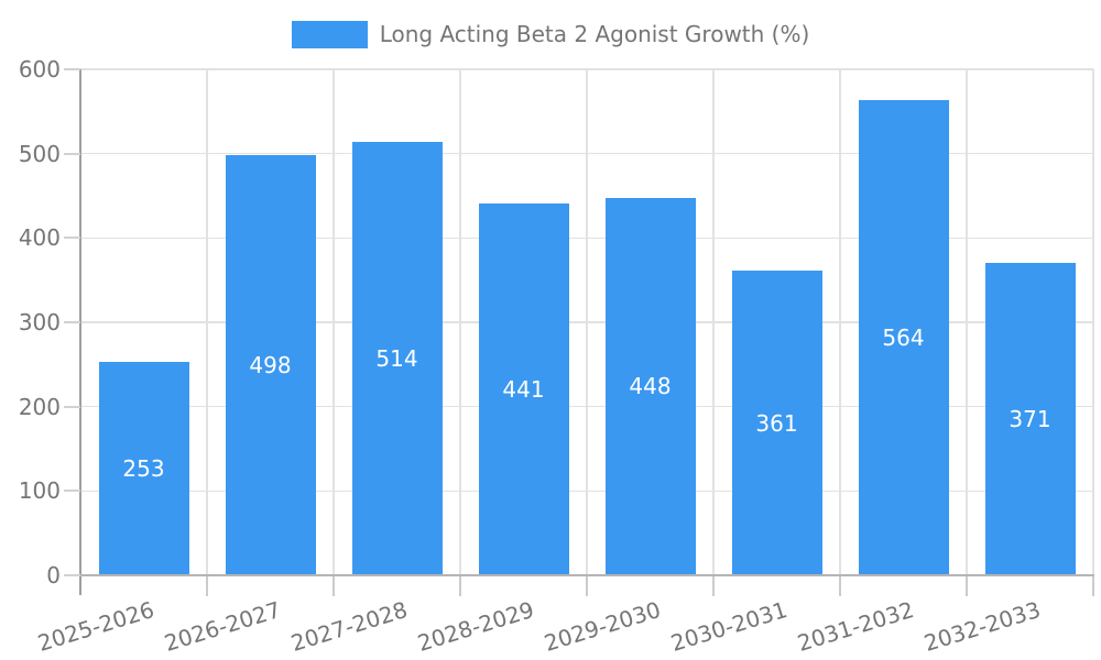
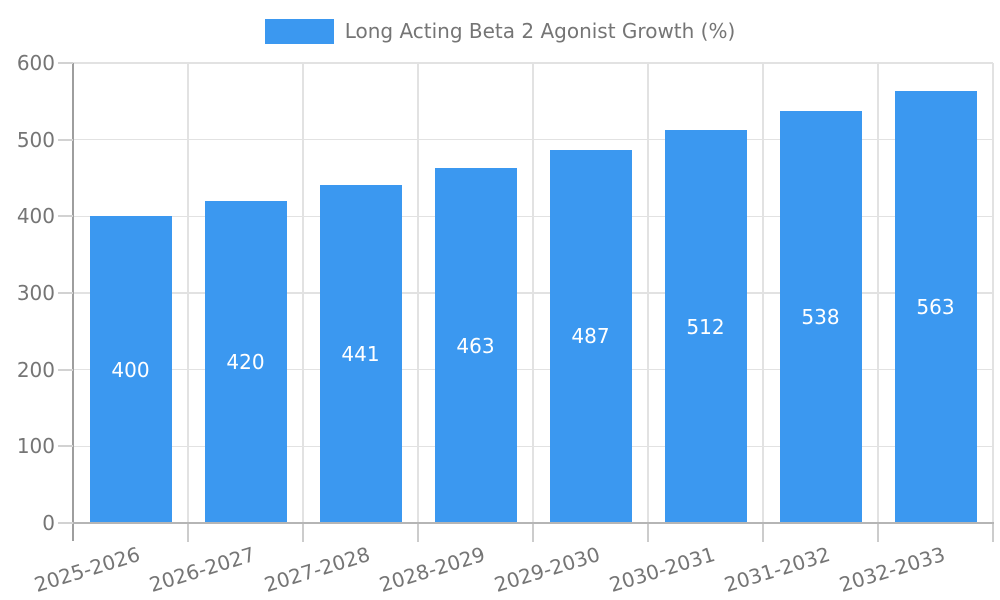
2025-2026: 253 -> 400
2026-2027: 498 -> 420
2027-2028: 514 -> 441
2028-2029: 441 -> 463
2029-2030: 448 -> 487
2030-2031: 361 -> 512
2031-2032: 564 -> 538
2032-2033: 371 -> 563
